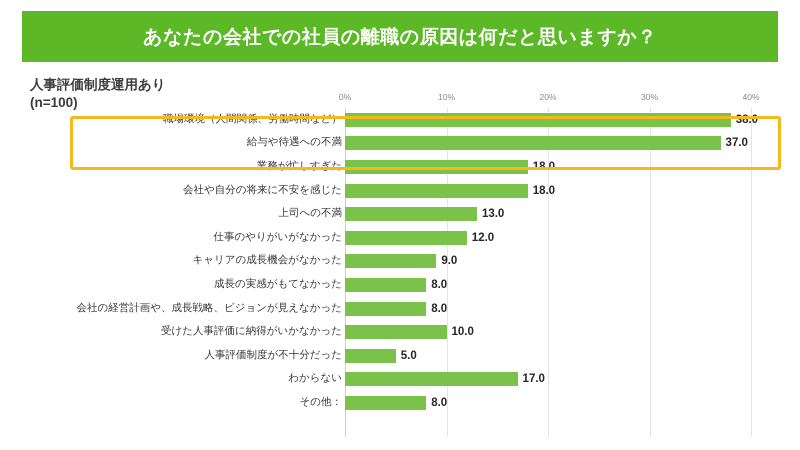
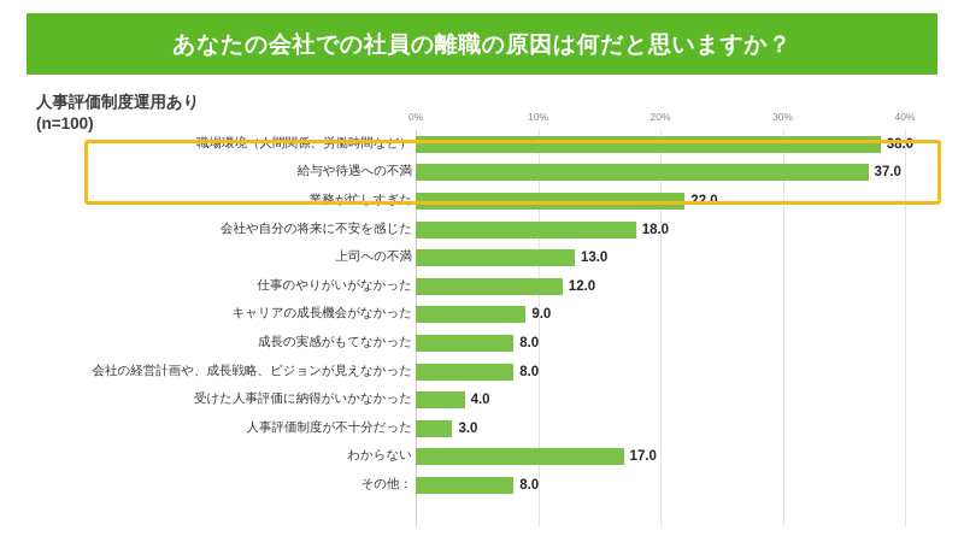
業務が忙しすぎた: 18.0 -> 22.0
受けた人事評価に納得がいかなかった: 10.0 -> 4.0
人事評価制度が不十分だった: 5.0 -> 3.0
